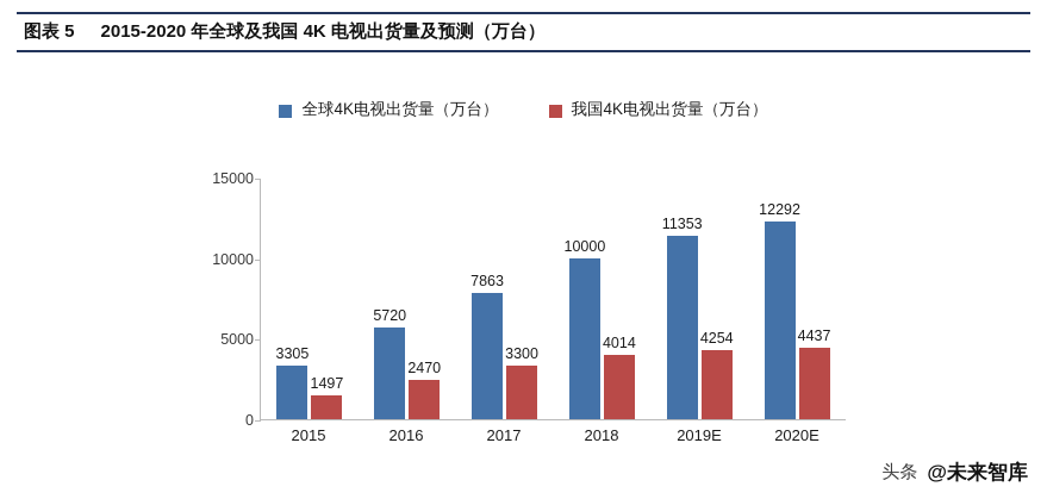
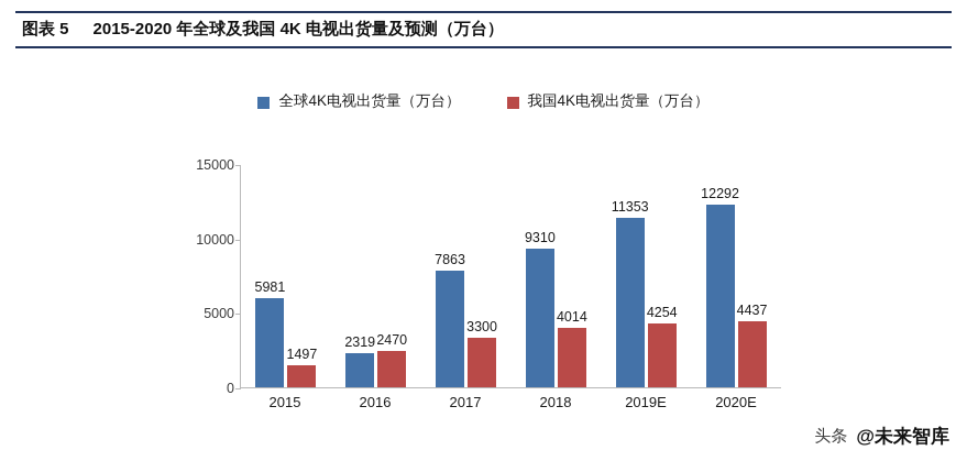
全球4K电视出货量（万台）/2015: 3305 -> 5981
全球4K电视出货量（万台）/2016: 5720 -> 2319
全球4K电视出货量（万台）/2018: 10000 -> 9310
